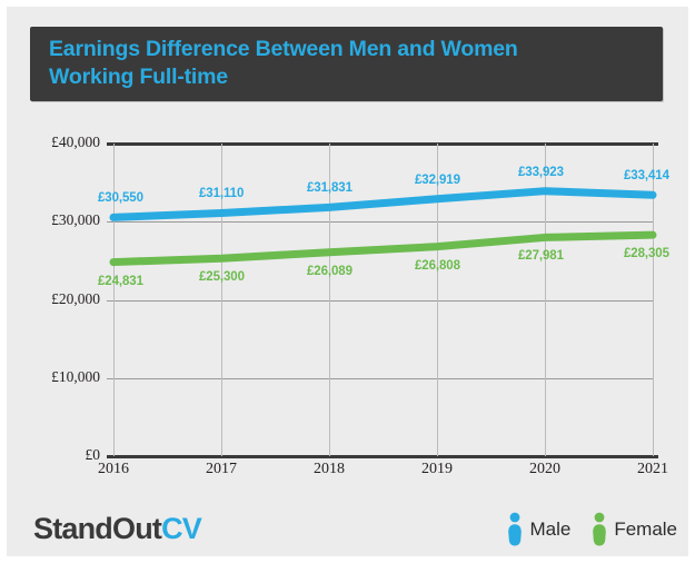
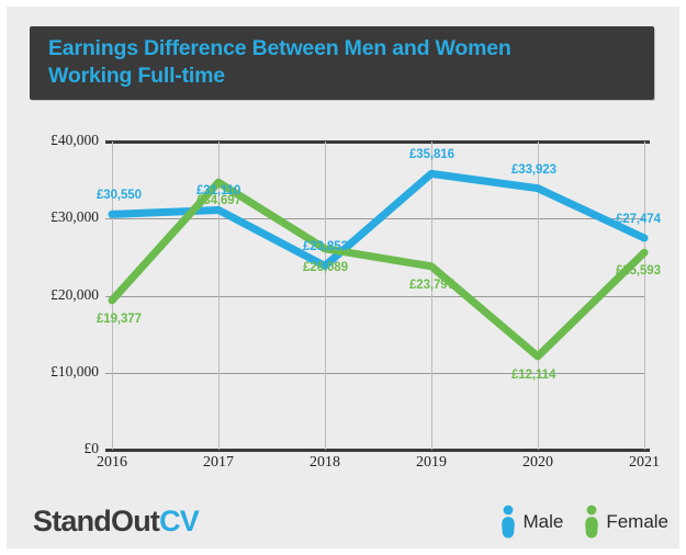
Female/2016: £24,831 -> £19,377
Female/2017: £25,300 -> £34,697
Male/2018: £31,831 -> £23,852
Male/2019: £32,919 -> £35,816
Female/2019: £26,808 -> £23,797
Female/2020: £27,981 -> £12,114
Male/2021: £33,414 -> £27,474
Female/2021: £28,305 -> £25,593
